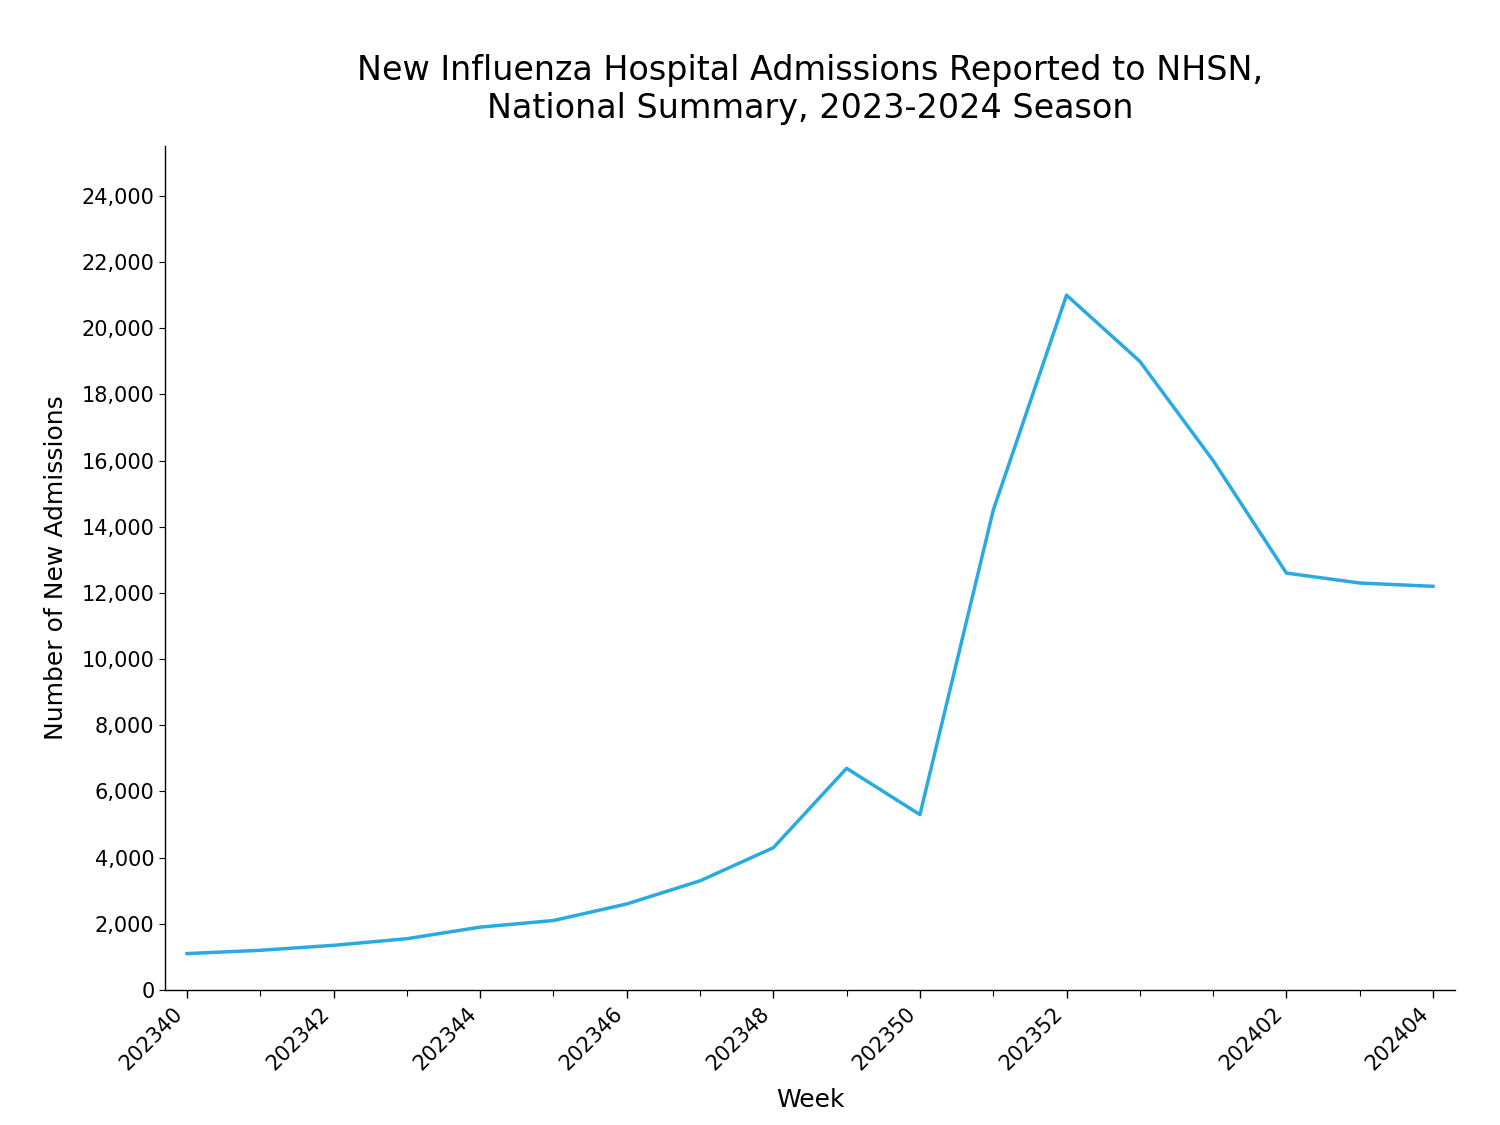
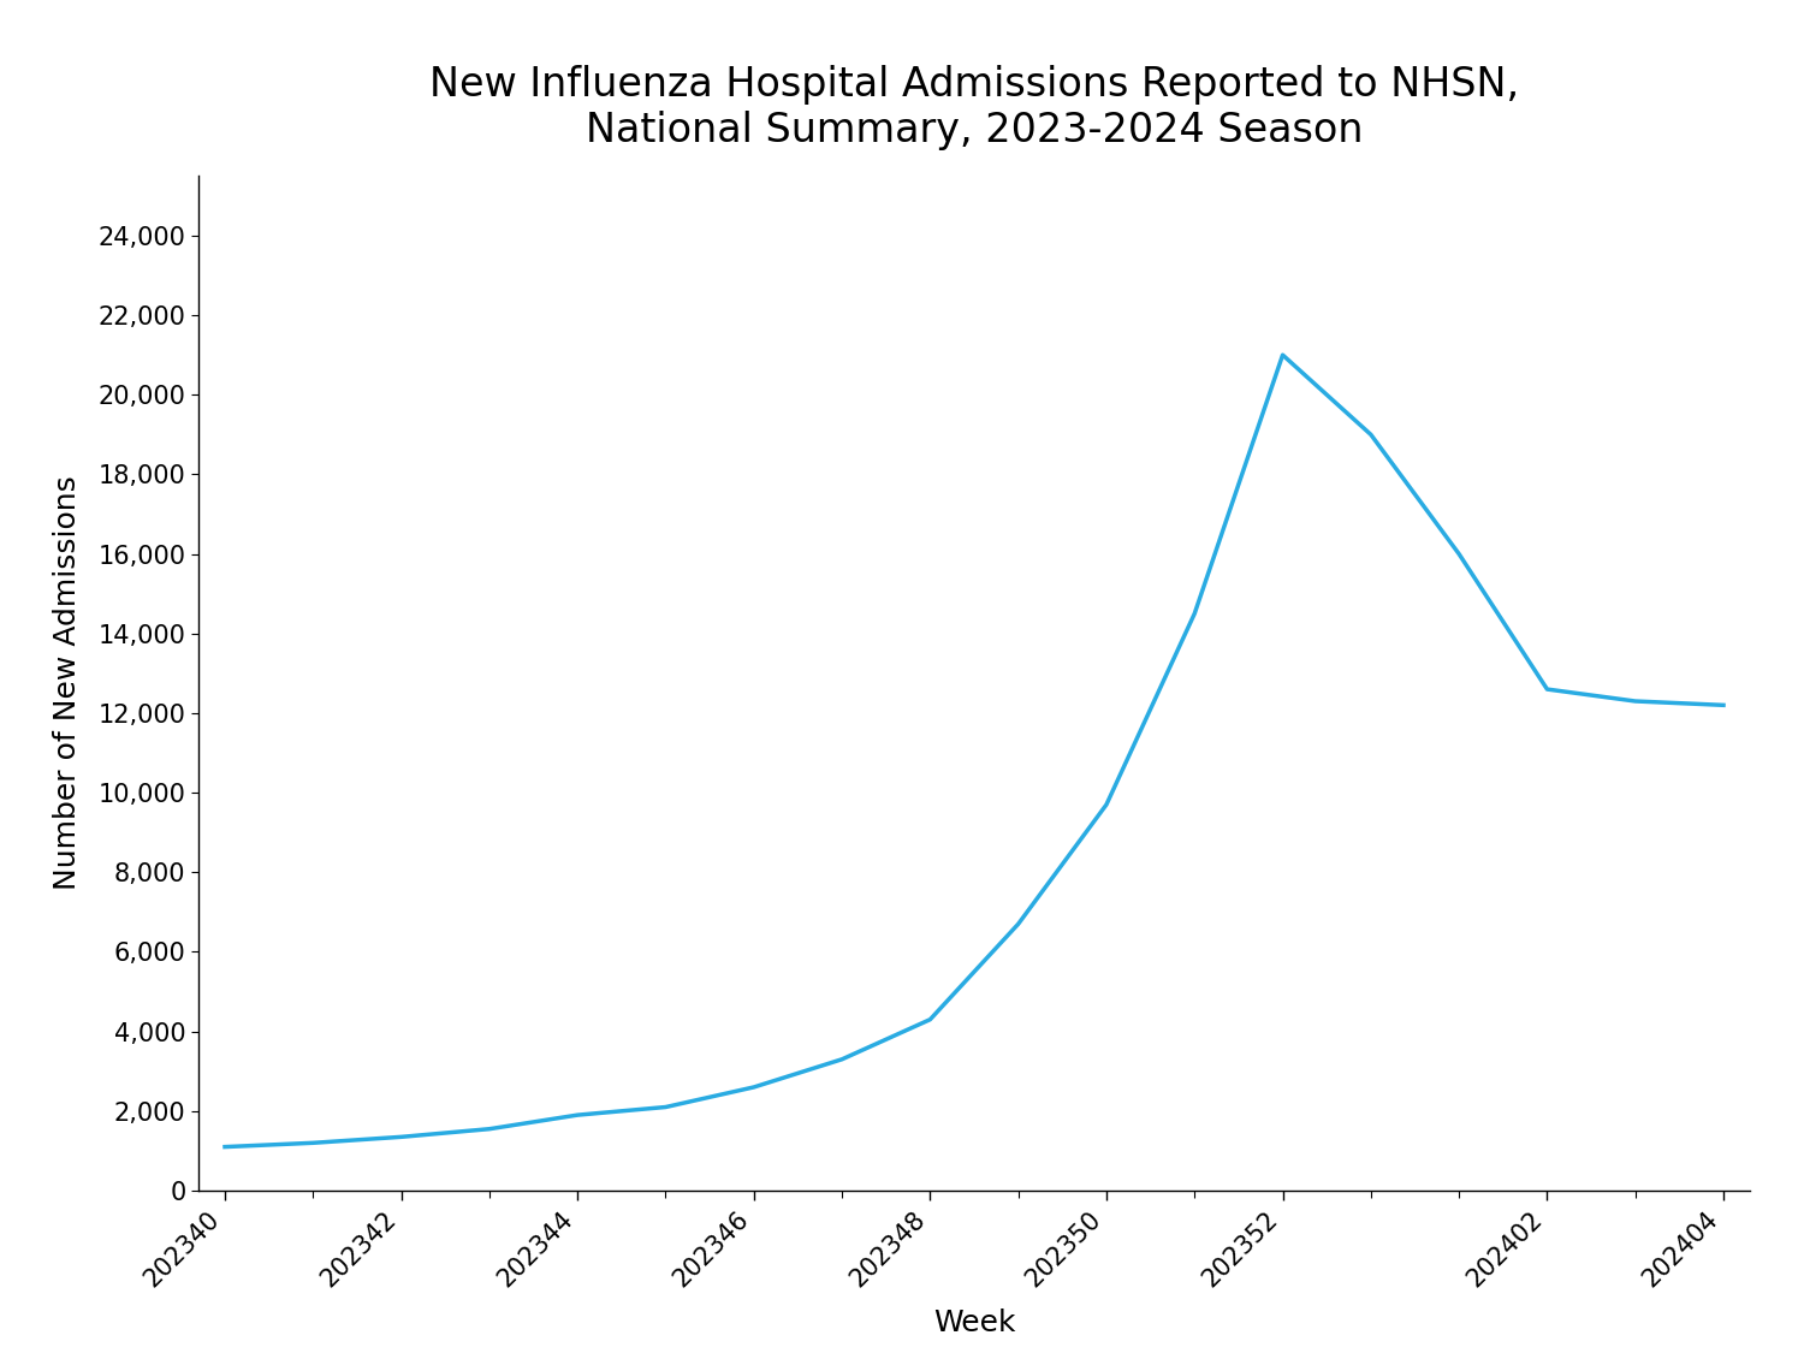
202350: 5,300 -> 9,700
